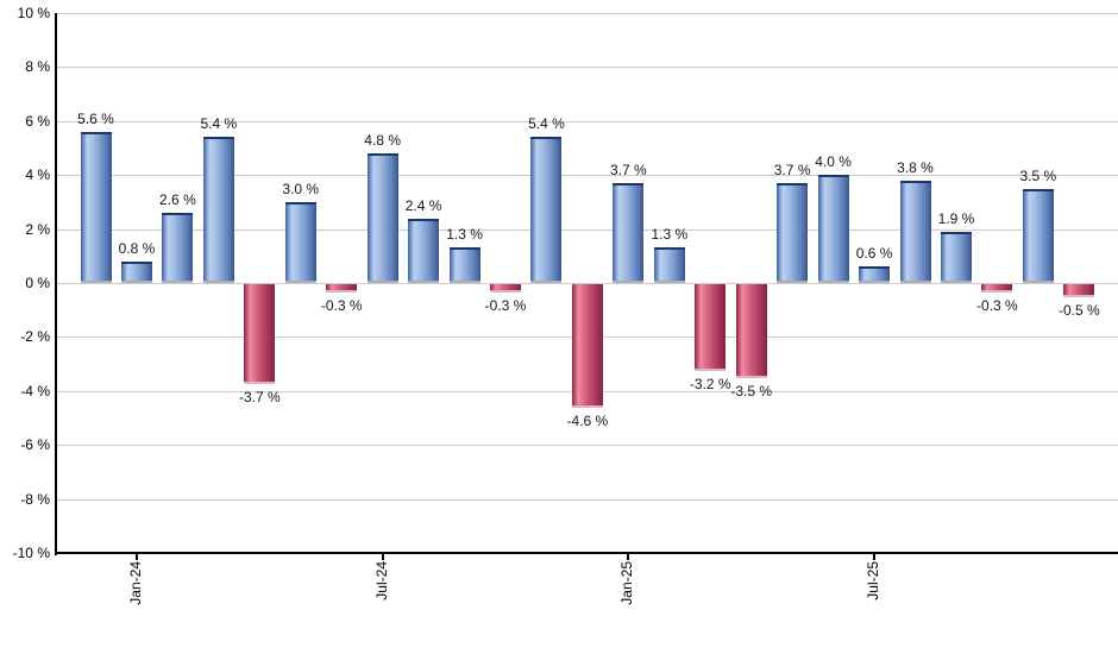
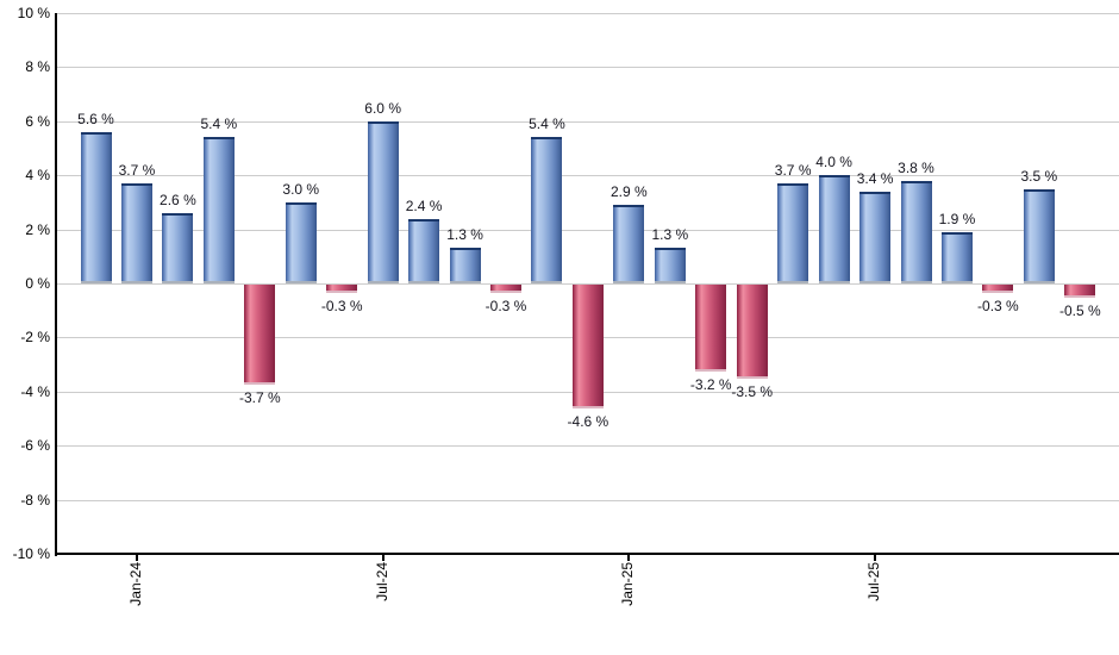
Jan-24: 0.8 -> 3.7
Jul-24: 4.8 -> 6.0
Jan-25: 3.7 -> 2.9
Jul-25: 0.6 -> 3.4
